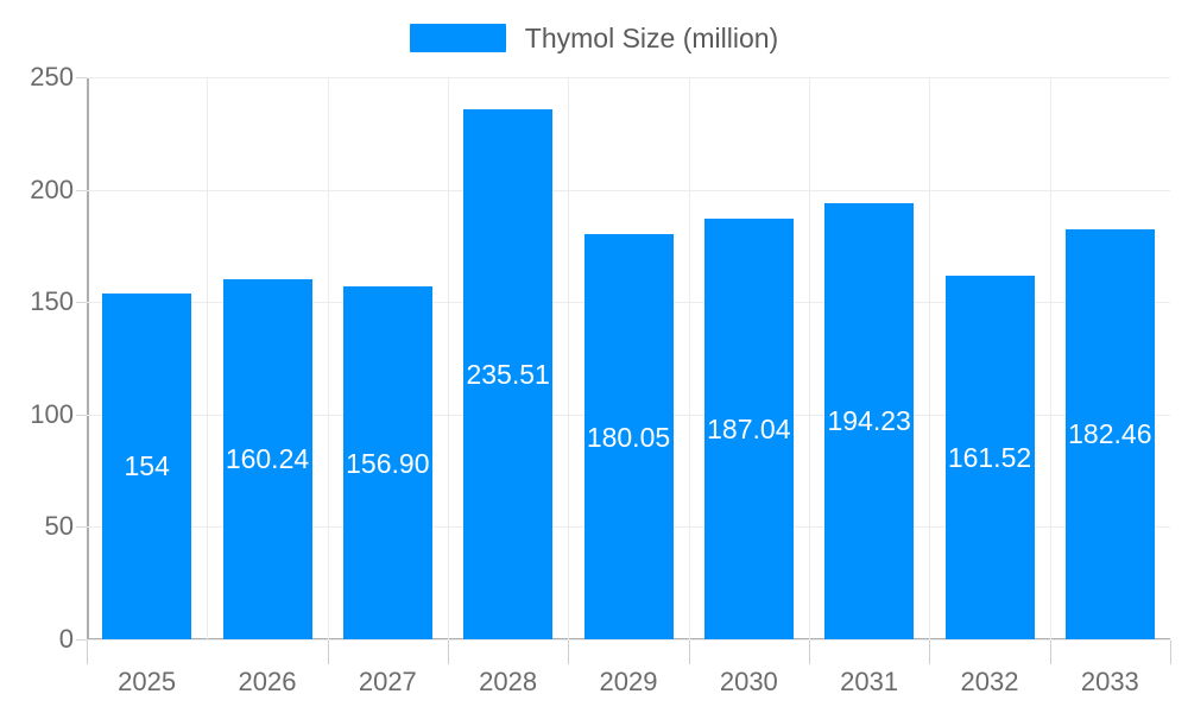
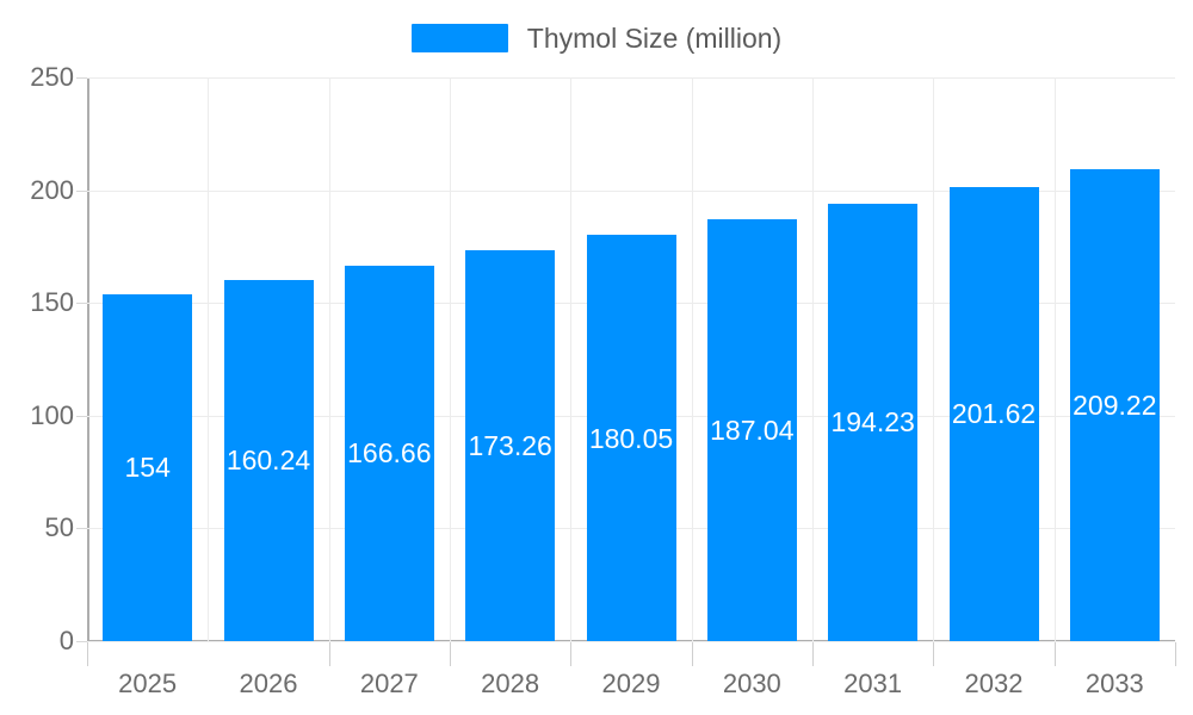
2027: 156.90 -> 166.66
2028: 235.51 -> 173.26
2032: 161.52 -> 201.62
2033: 182.46 -> 209.22
